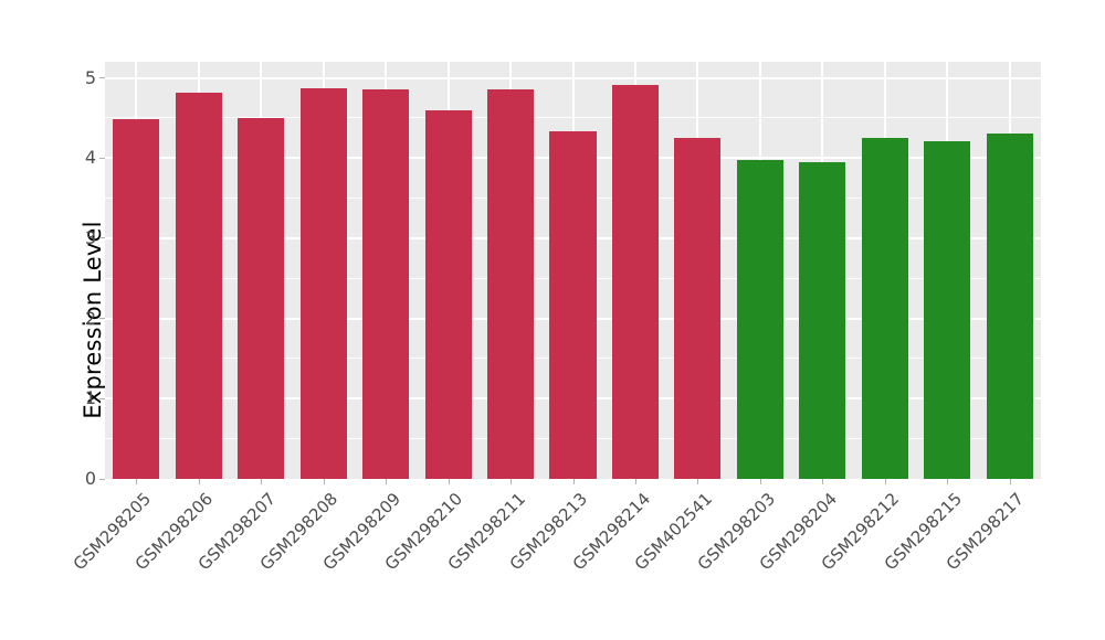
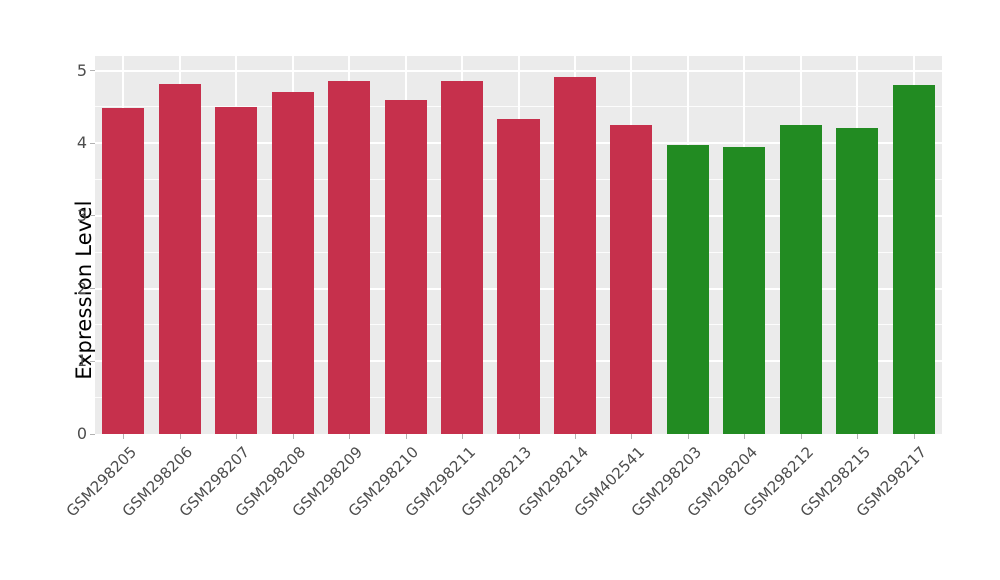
GSM298208: 4.9 -> 4.7
GSM298217: 4.3 -> 4.8
